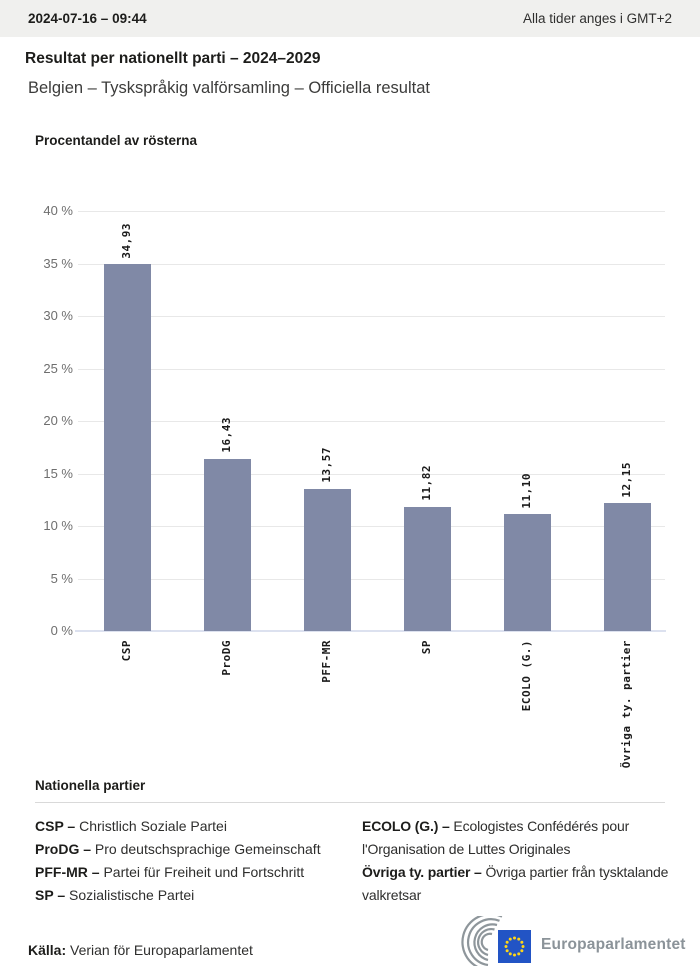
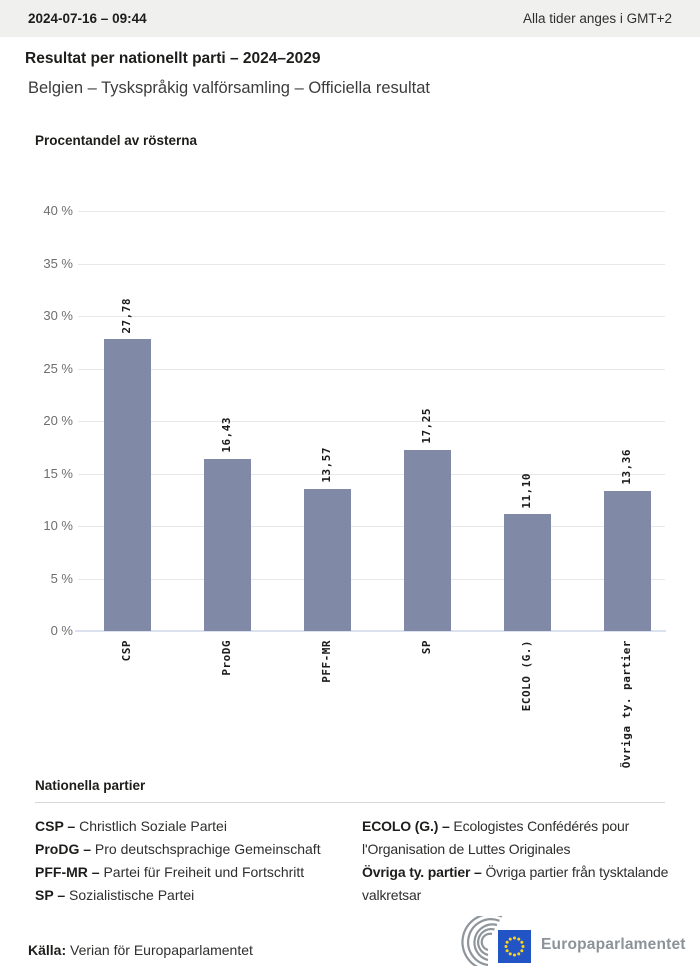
CSP: 34,93 -> 27,78
SP: 11,82 -> 17,25
Övriga ty. partier: 12,15 -> 13,36
